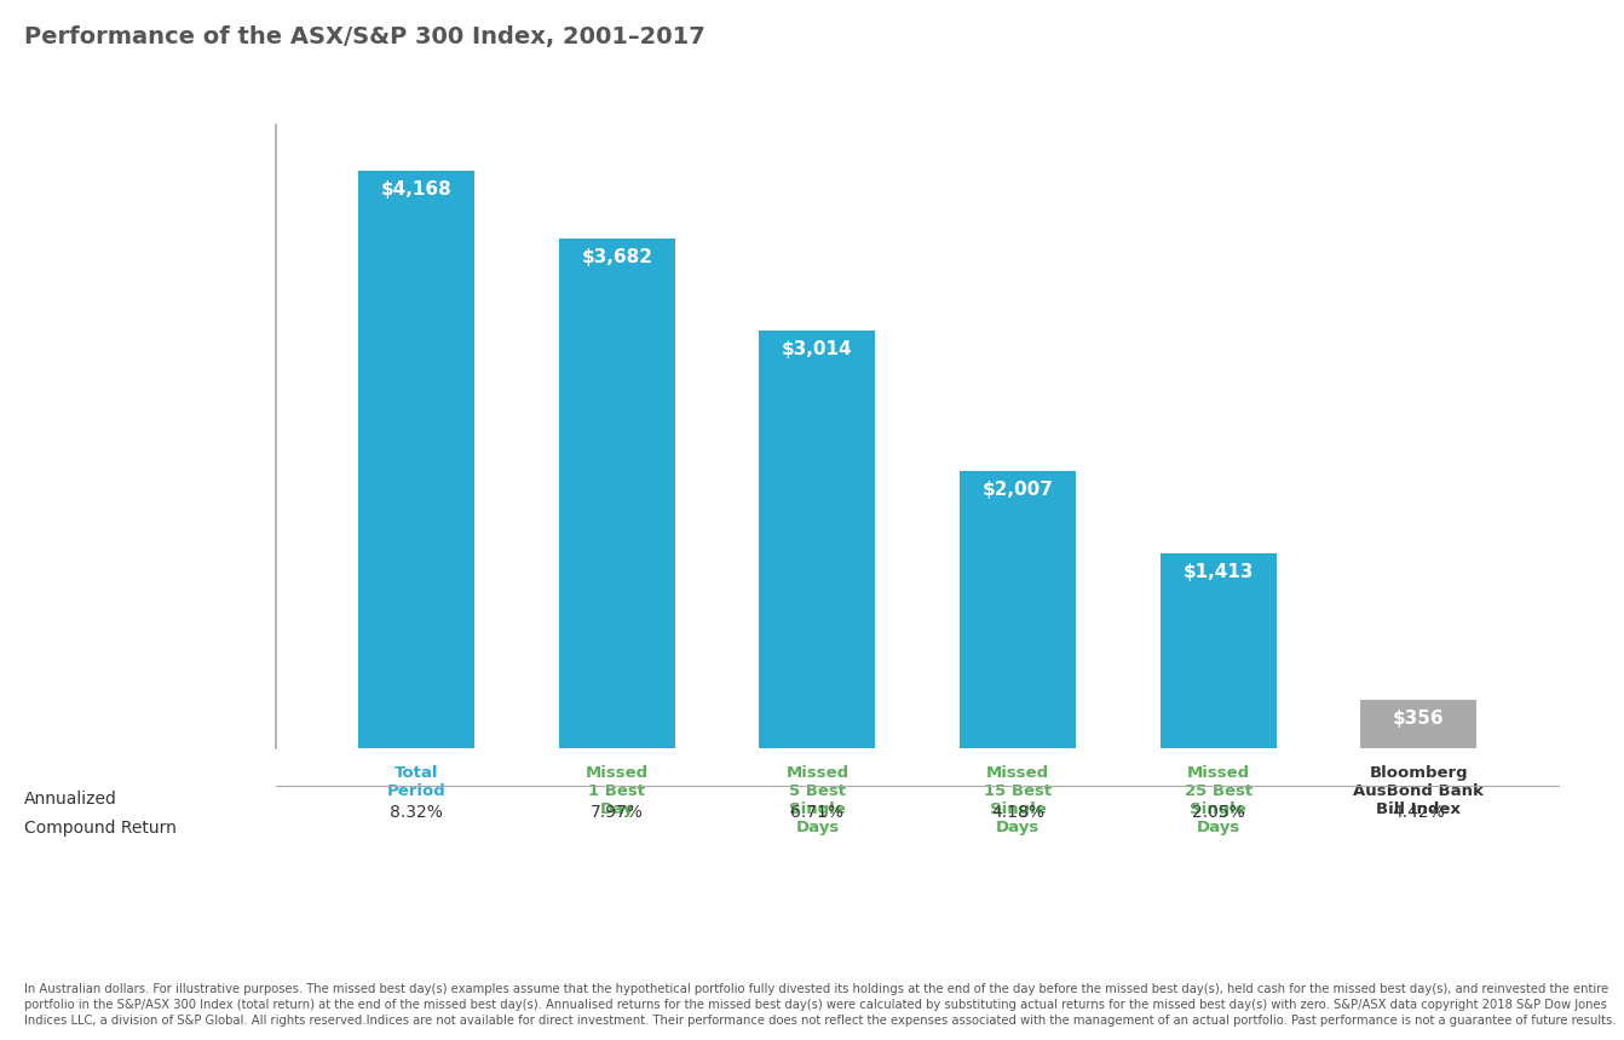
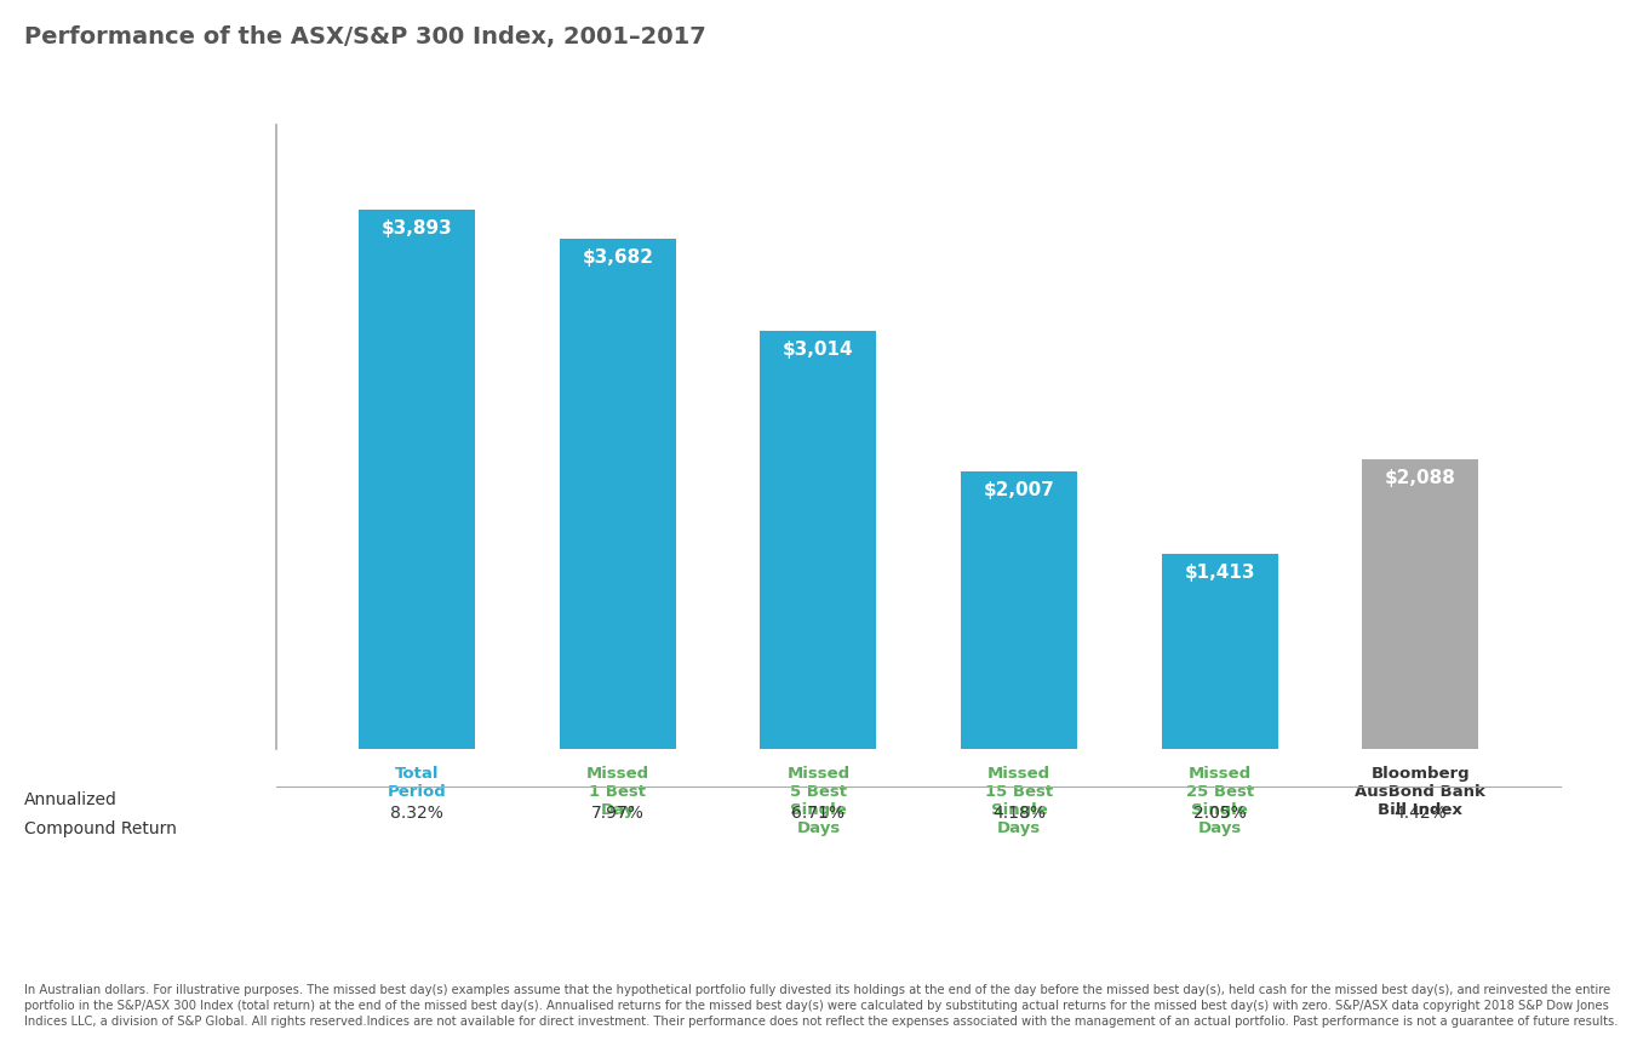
Total Period: $4,168 -> $3,893
Bloomberg AusBond Bank Bill Index: $356 -> $2,088
